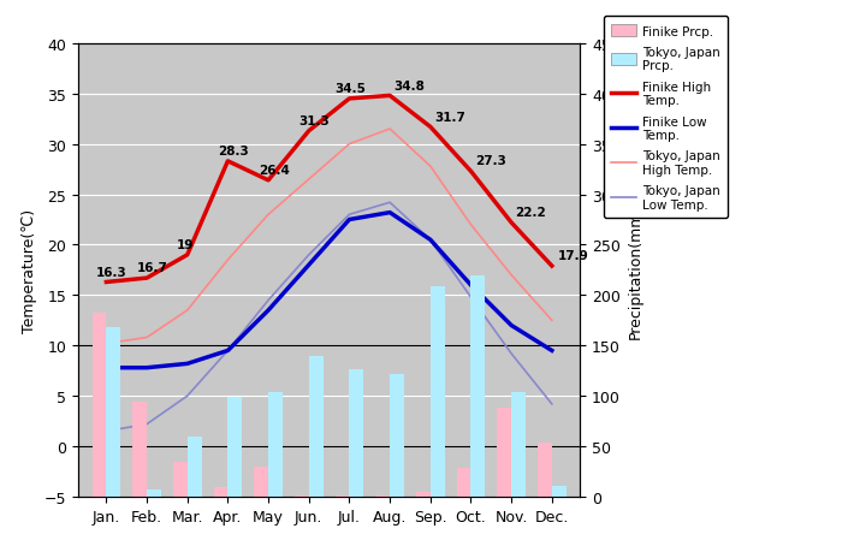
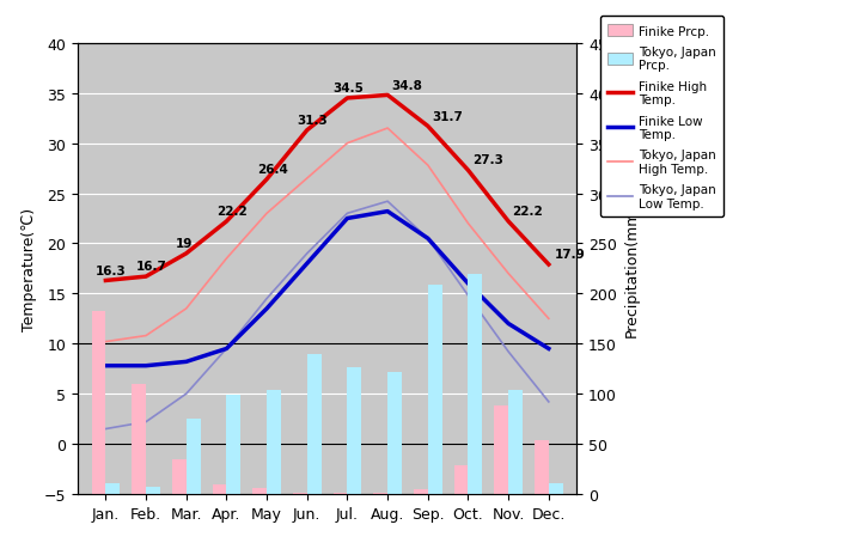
Tokyo, Japan Prcp./Jan.: 168 -> 11
Finike Prcp./Feb.: 94 -> 110
Tokyo, Japan Prcp./Mar.: 60 -> 75
Finike High Temp./Apr.: 28.3 -> 22.2
Finike Prcp./May: 30 -> 6
